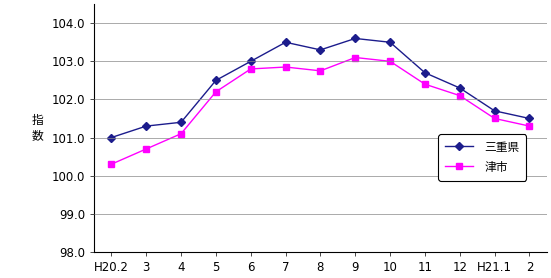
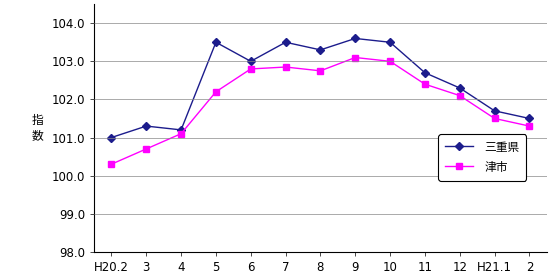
三重県/4: 101.4 -> 101.2
三重県/5: 102.5 -> 103.5
